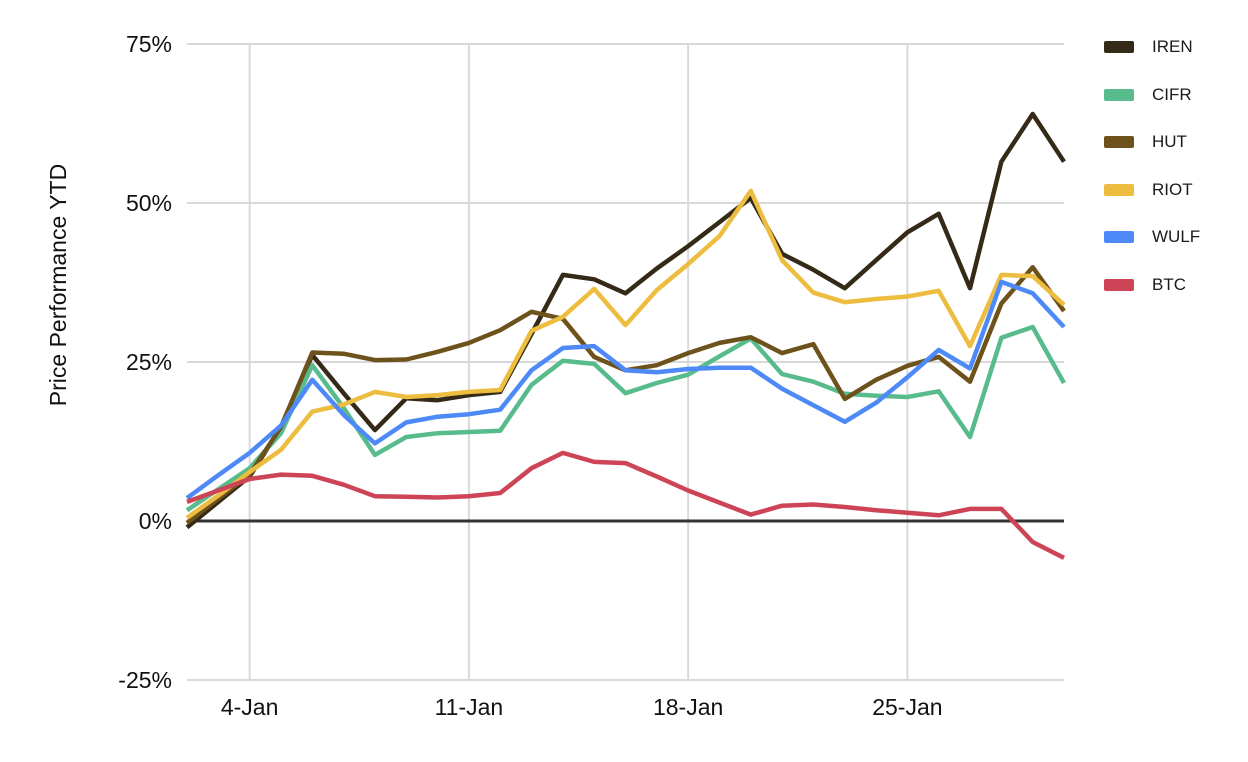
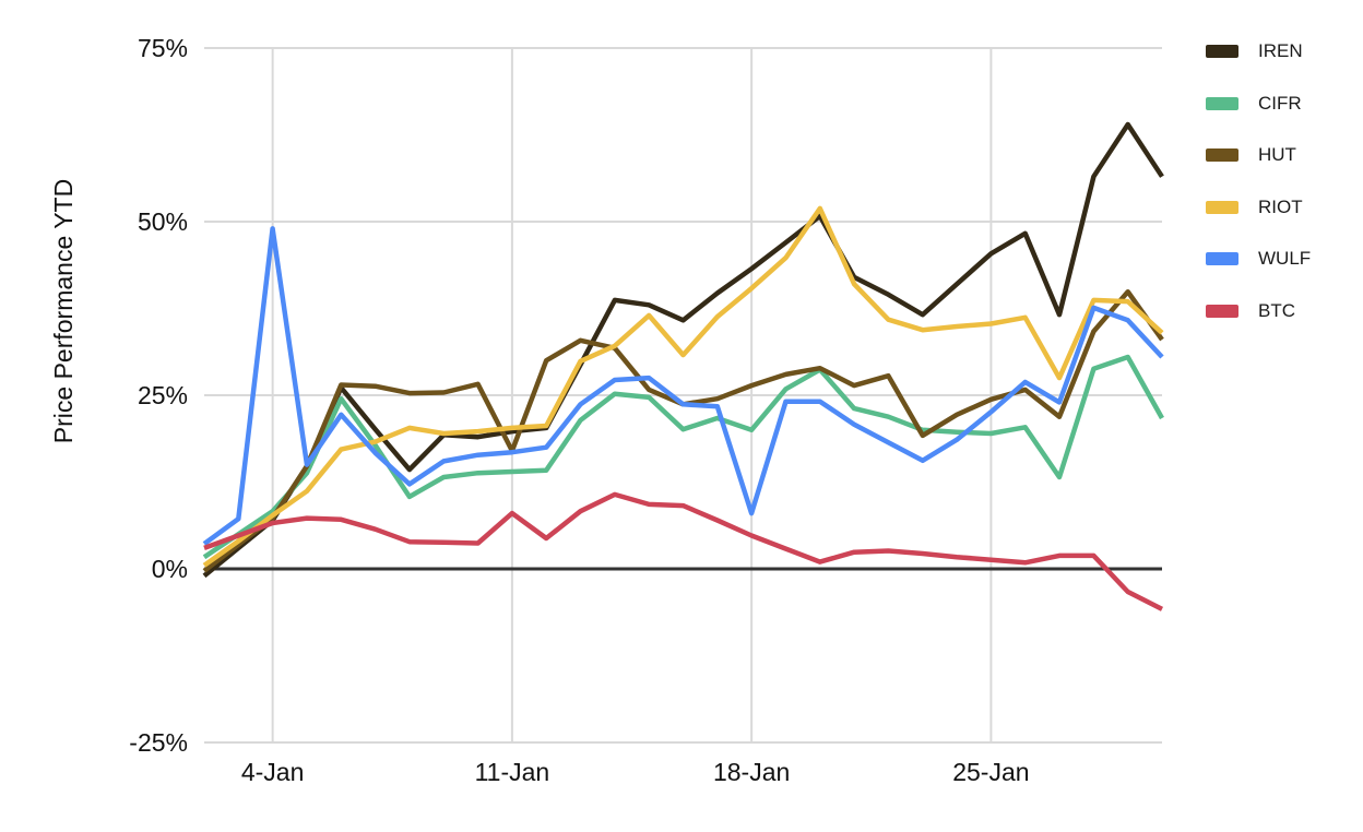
WULF/4-Jan: 11% -> 49%
HUT/11-Jan: 28% -> 17%
BTC/11-Jan: 4% -> 8%
CIFR/18-Jan: 23% -> 20%
WULF/18-Jan: 24% -> 8%
